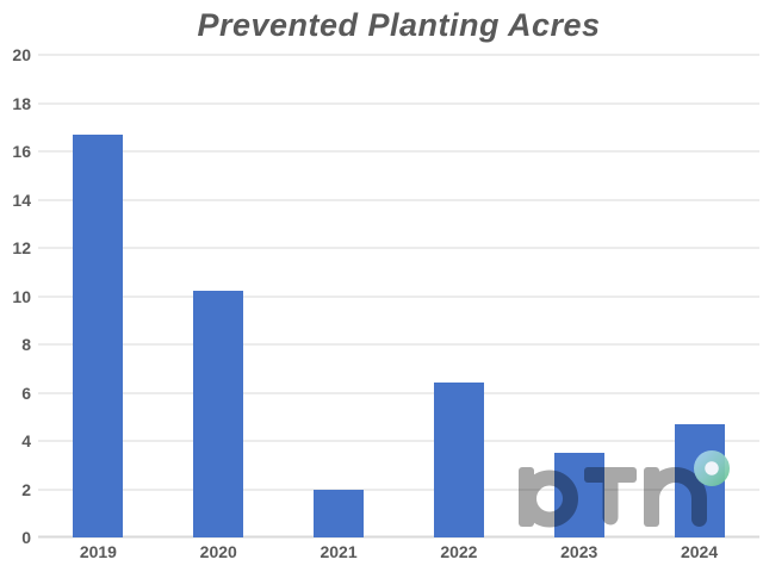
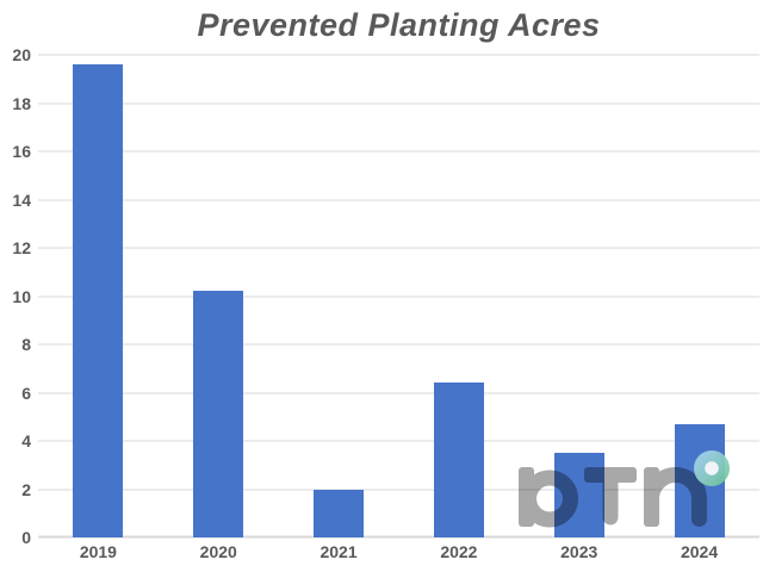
2019: 16.7 -> 19.6
